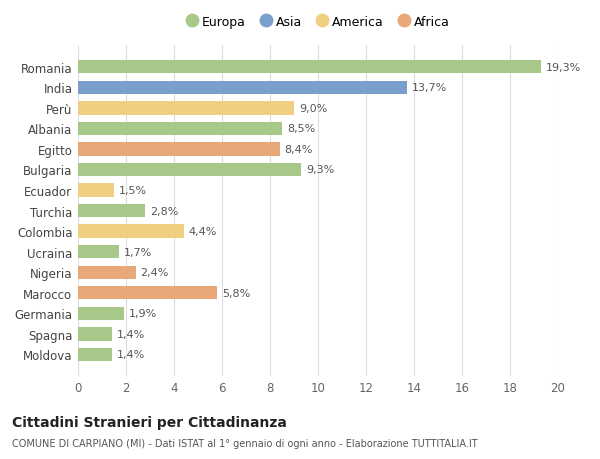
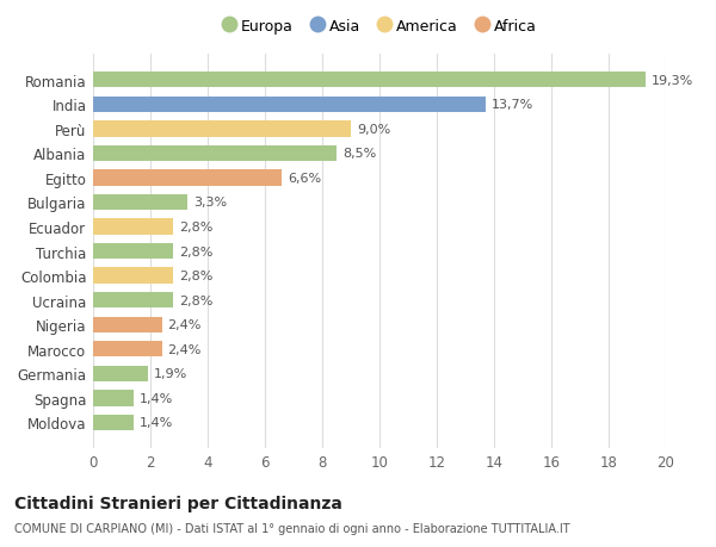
Egitto: 8,4% -> 6,6%
Bulgaria: 9,3% -> 3,3%
Ecuador: 1,5% -> 2,8%
Colombia: 4,4% -> 2,8%
Ucraina: 1,7% -> 2,8%
Marocco: 5,8% -> 2,4%
